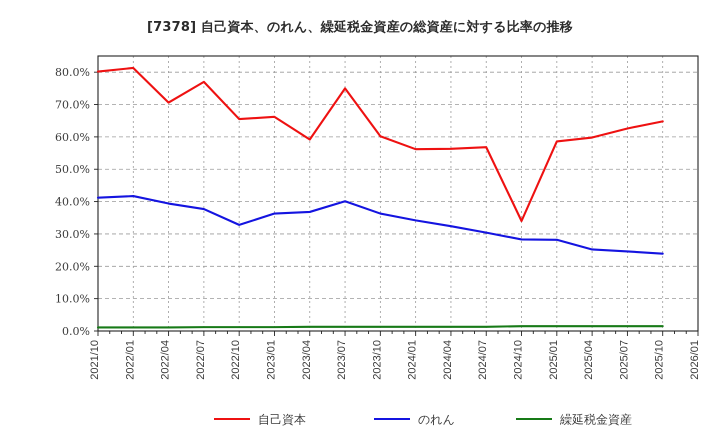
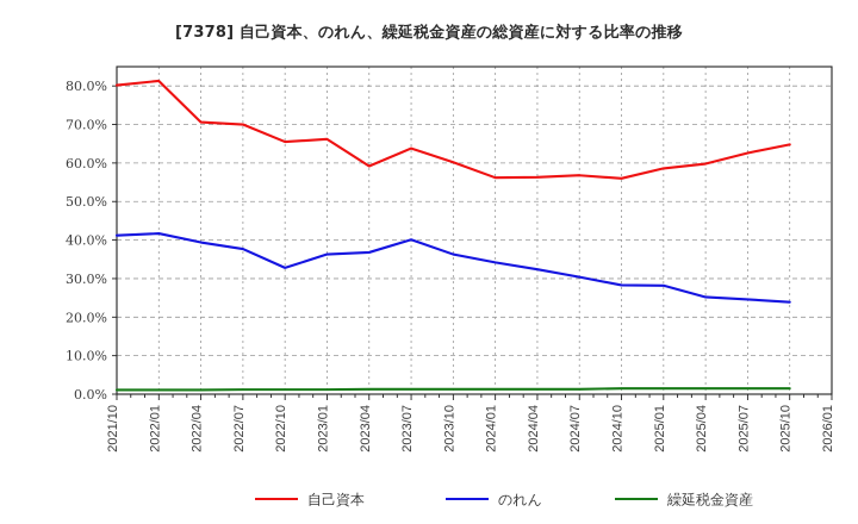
自己資本/2022/07: 77% -> 70%
自己資本/2023/07: 75% -> 64%
自己資本/2024/10: 34% -> 56%
